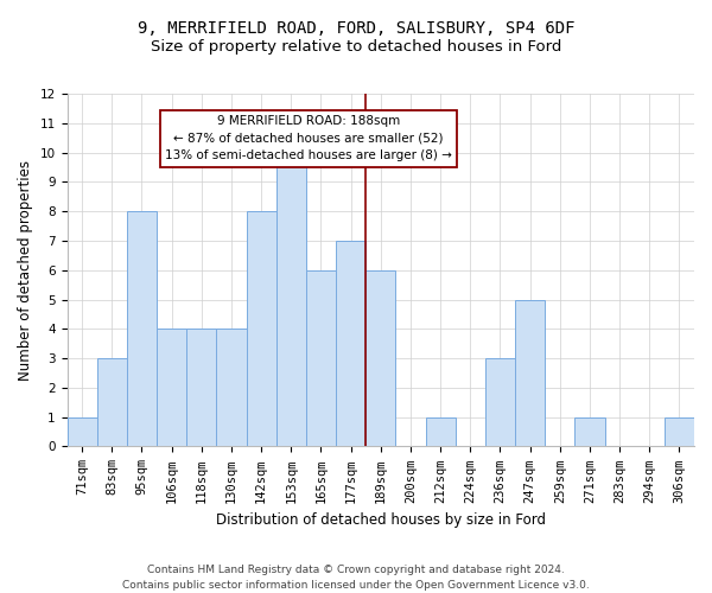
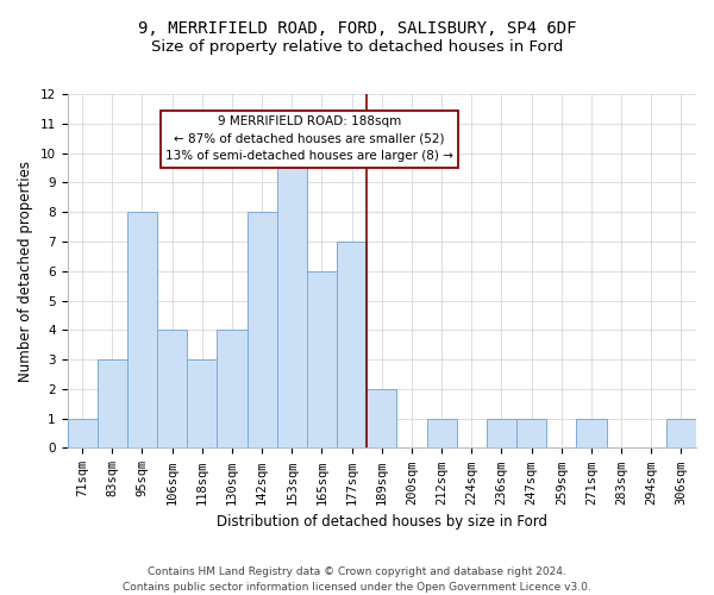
118sqm: 4 -> 3
189sqm: 6 -> 2
236sqm: 3 -> 1
247sqm: 5 -> 1
